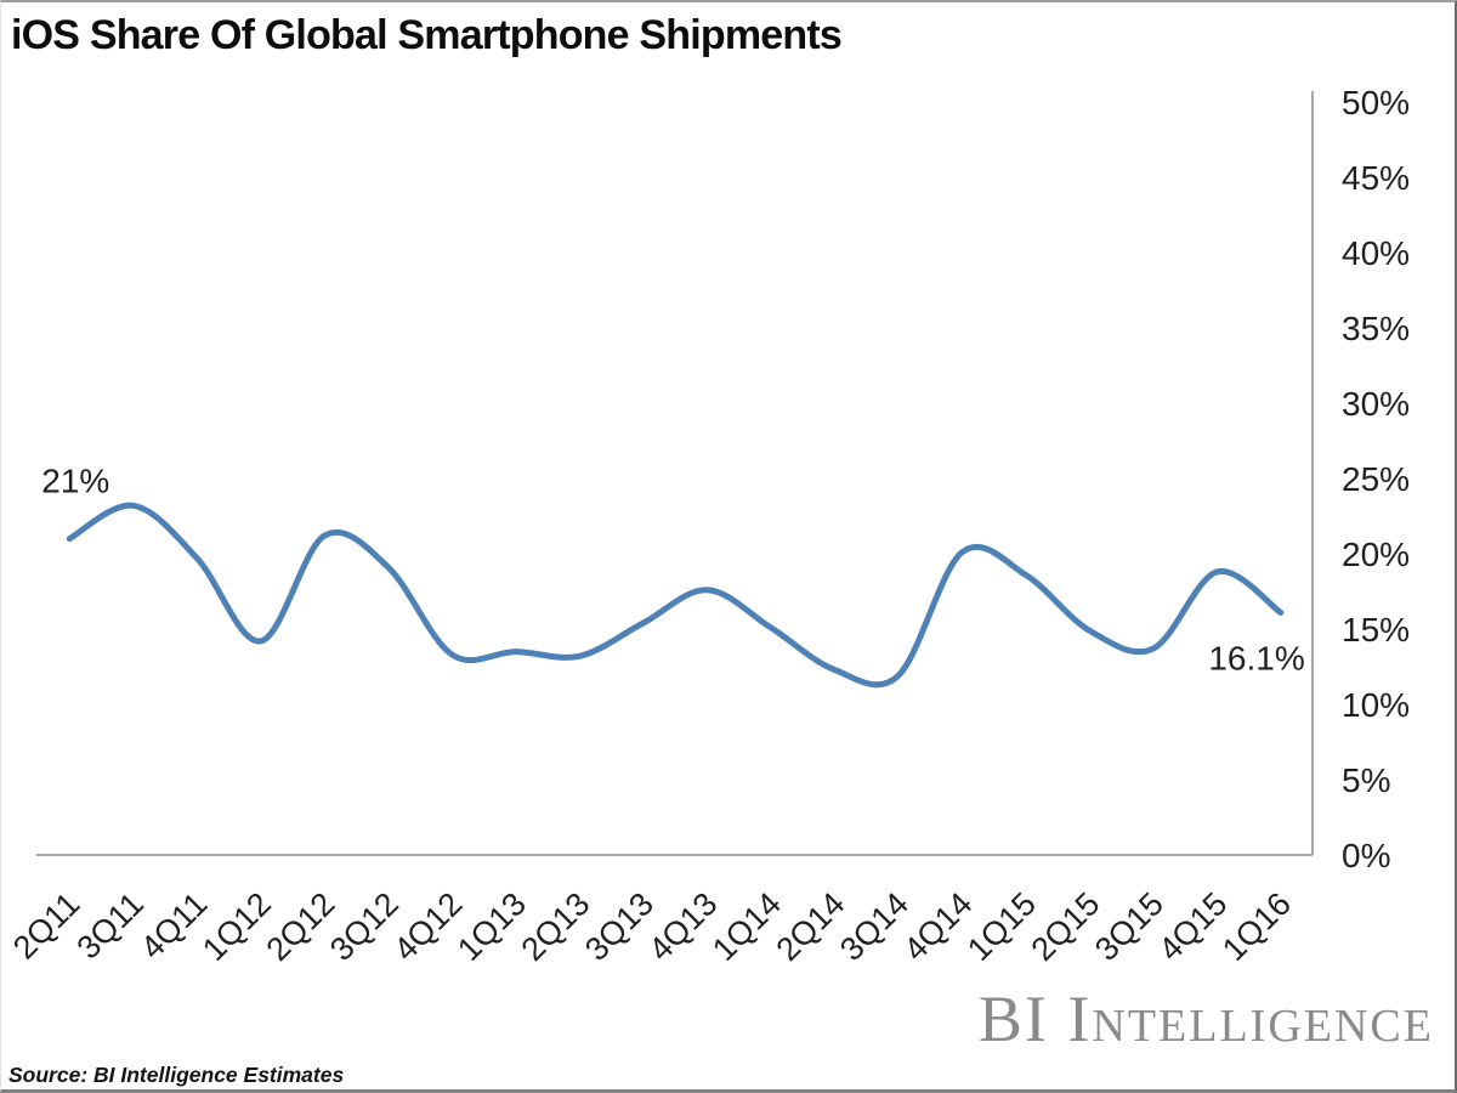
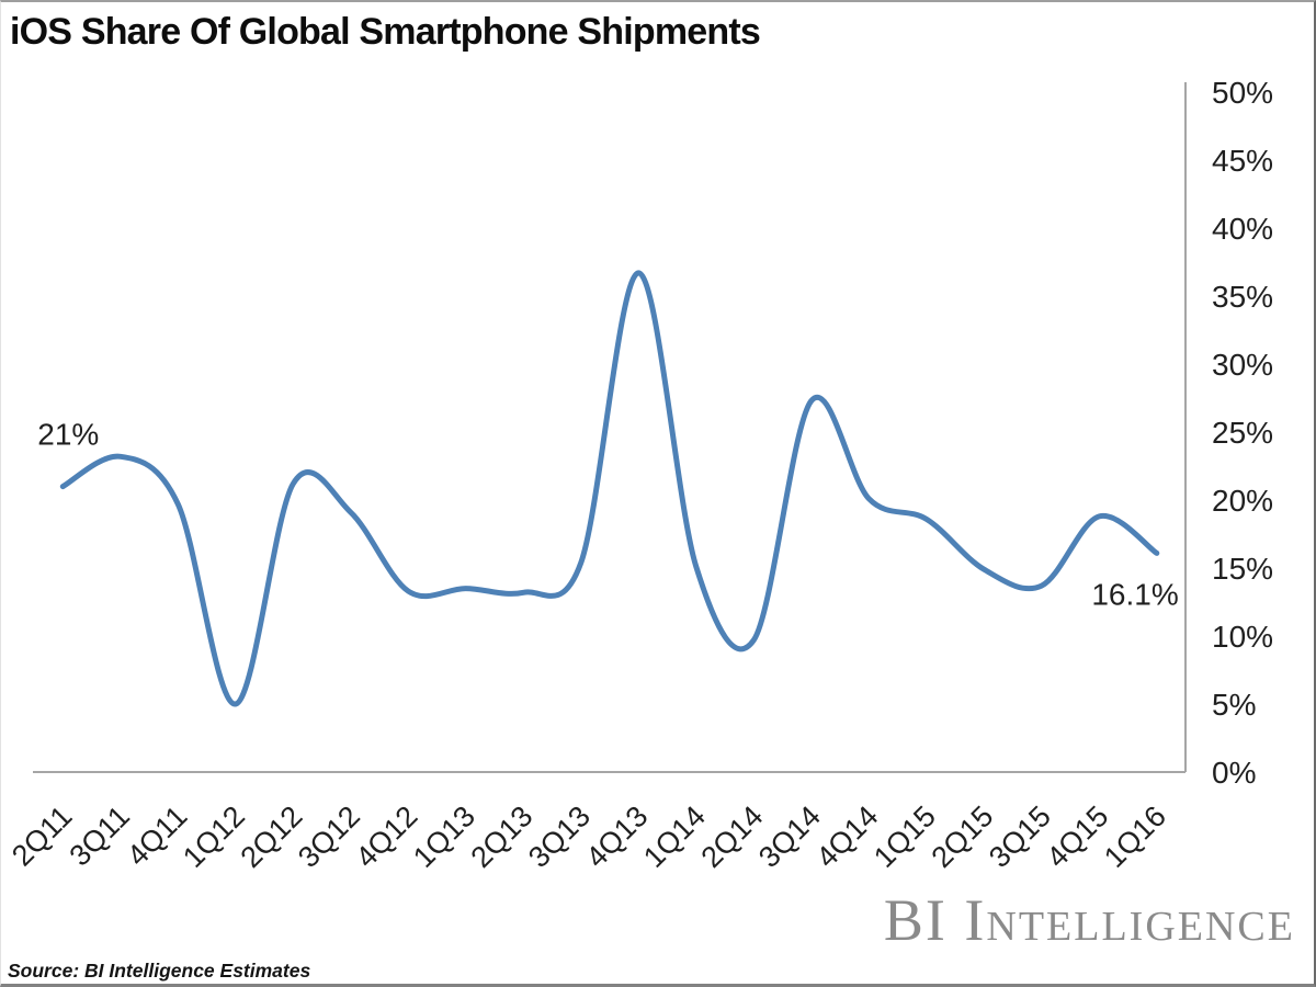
1Q12: 14.2% -> 5.0%
4Q13: 17.6% -> 36.7%
2Q14: 12.3% -> 9.7%
3Q14: 11.9% -> 27.3%
